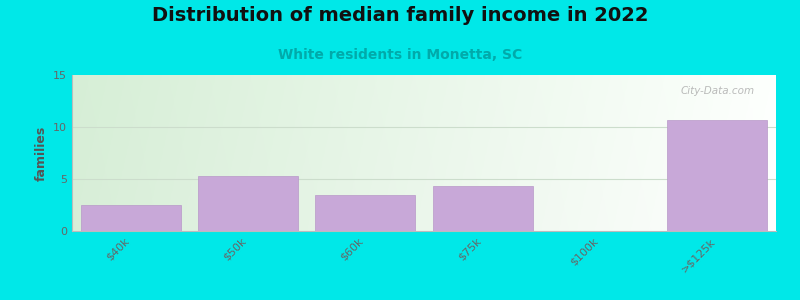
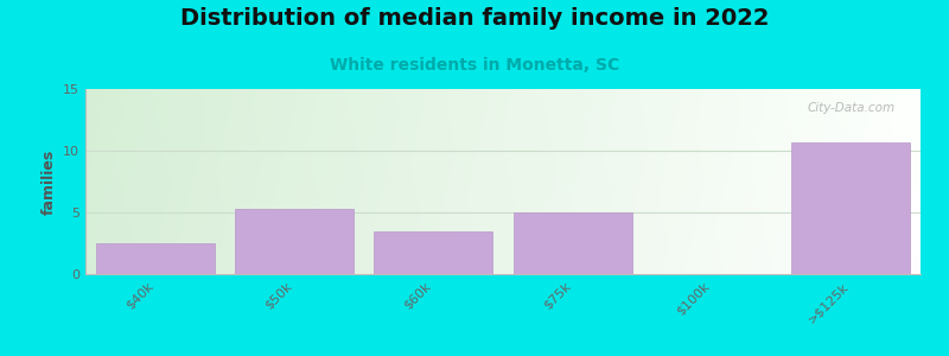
$75k: 4.3 -> 5.0
